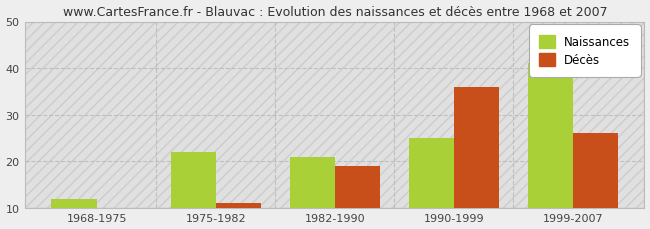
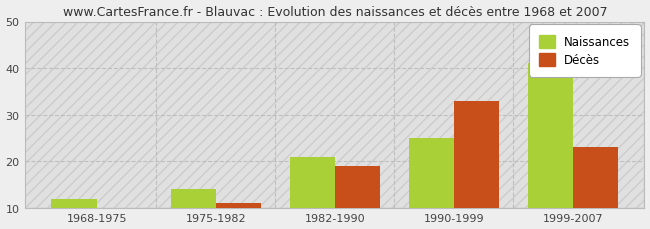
Naissances/1975-1982: 22 -> 14
Décès/1990-1999: 36 -> 33
Décès/1999-2007: 26 -> 23
